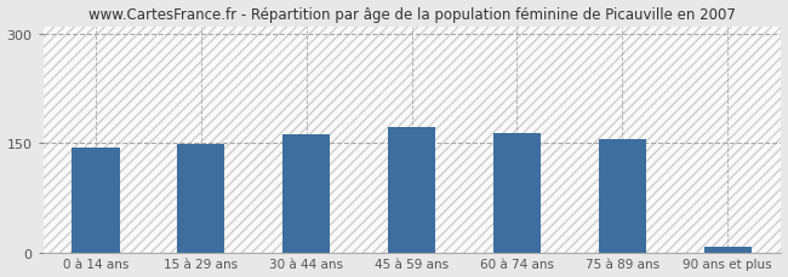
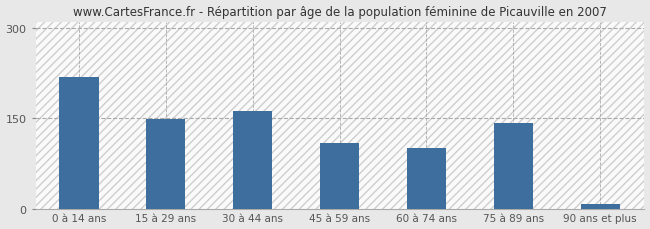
0 à 14 ans: 144 -> 218
45 à 59 ans: 171 -> 108
60 à 74 ans: 164 -> 100
75 à 89 ans: 155 -> 142
